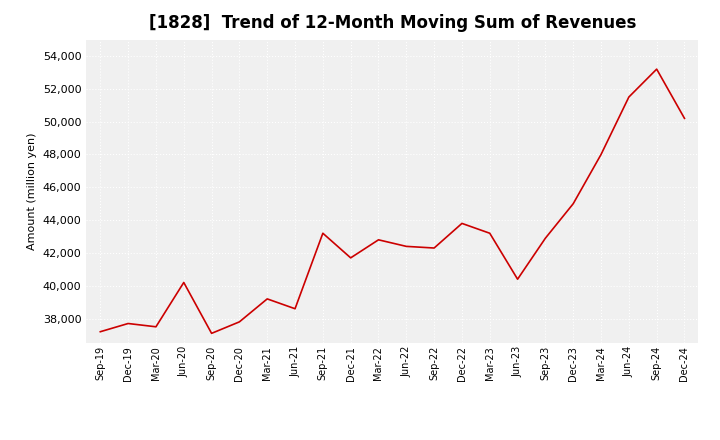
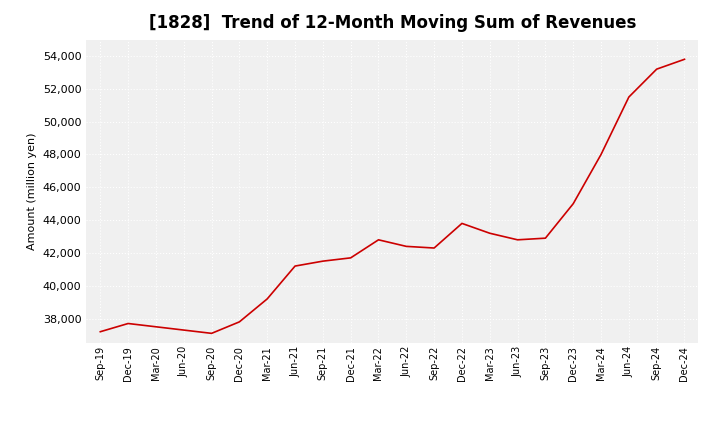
Jun-20: 40,200 -> 37,300
Jun-21: 38,600 -> 41,200
Sep-21: 43,200 -> 41,500
Jun-23: 40,400 -> 42,800
Dec-24: 50,200 -> 53,800
